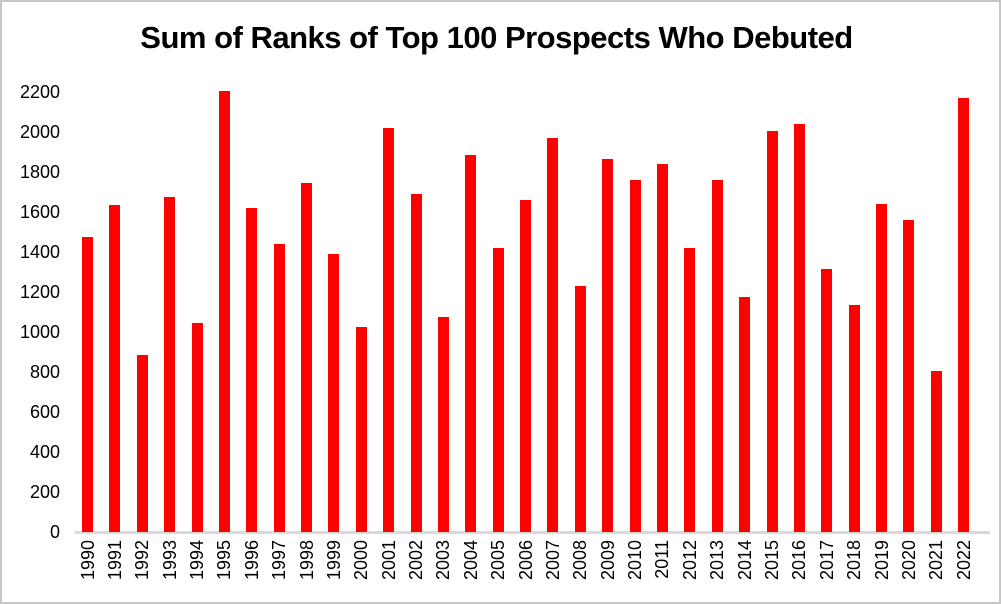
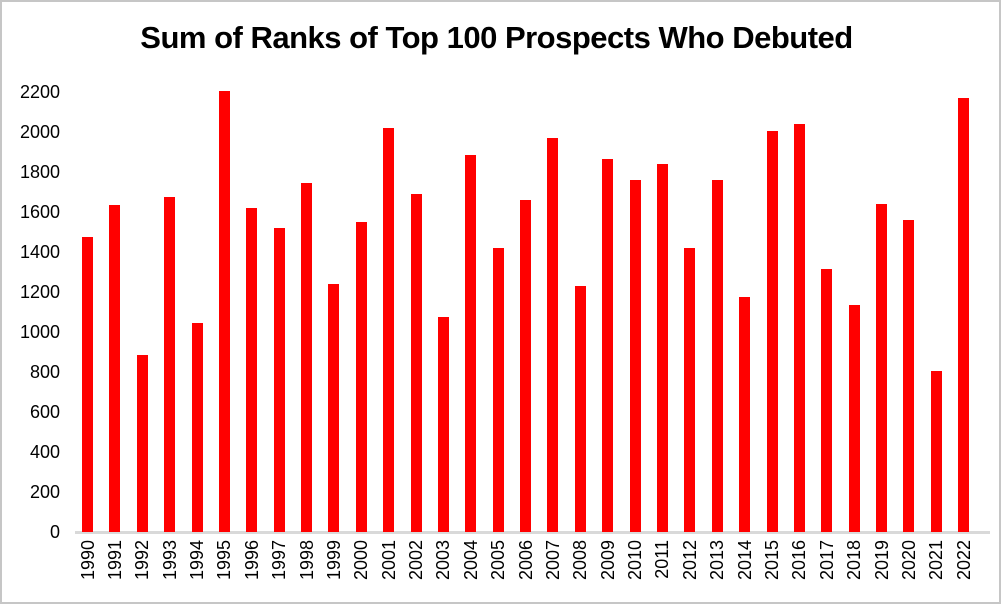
1997: 1440 -> 1520
1999: 1390 -> 1240
2000: 1020 -> 1550
